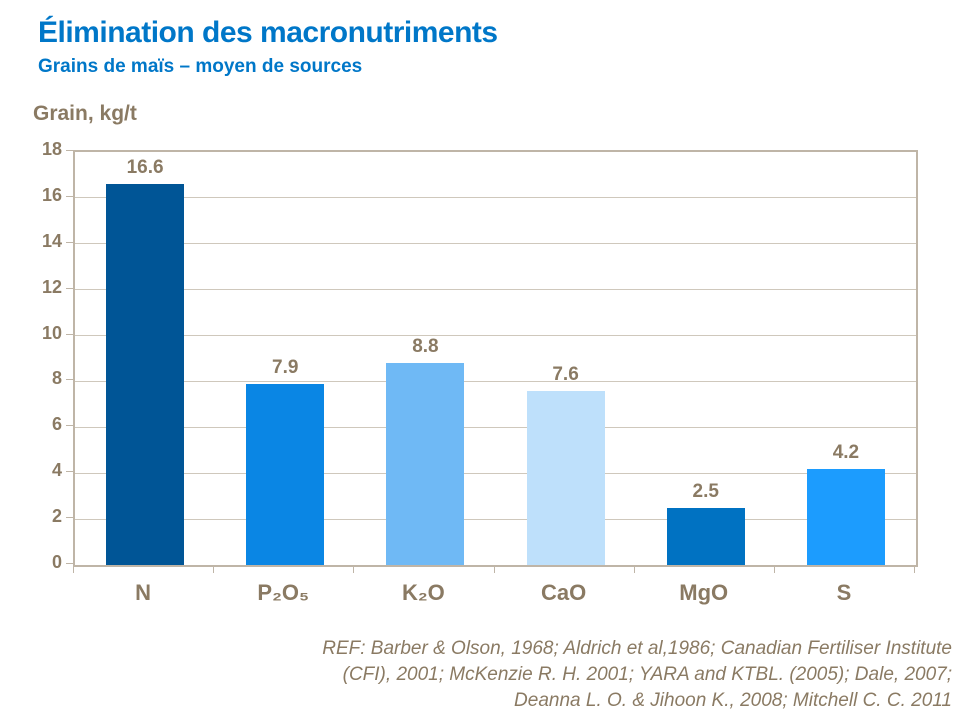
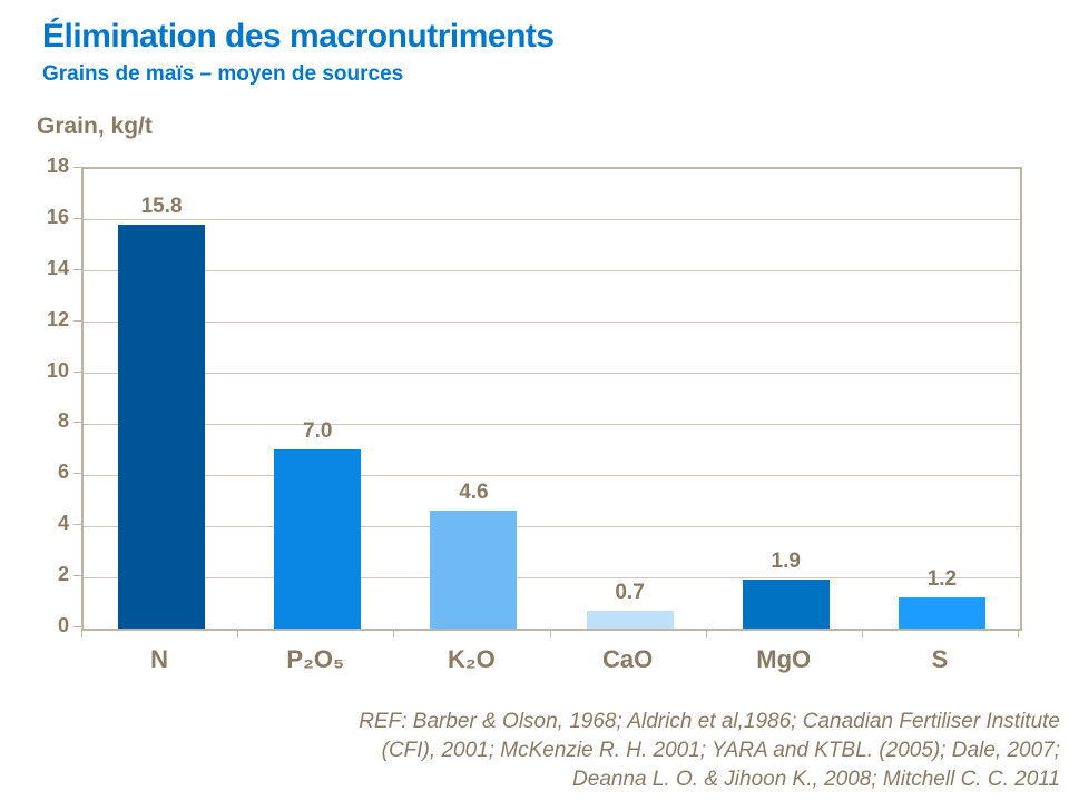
N: 16.6 -> 15.8
P₂O₅: 7.9 -> 7.0
K₂O: 8.8 -> 4.6
CaO: 7.6 -> 0.7
MgO: 2.5 -> 1.9
S: 4.2 -> 1.2
